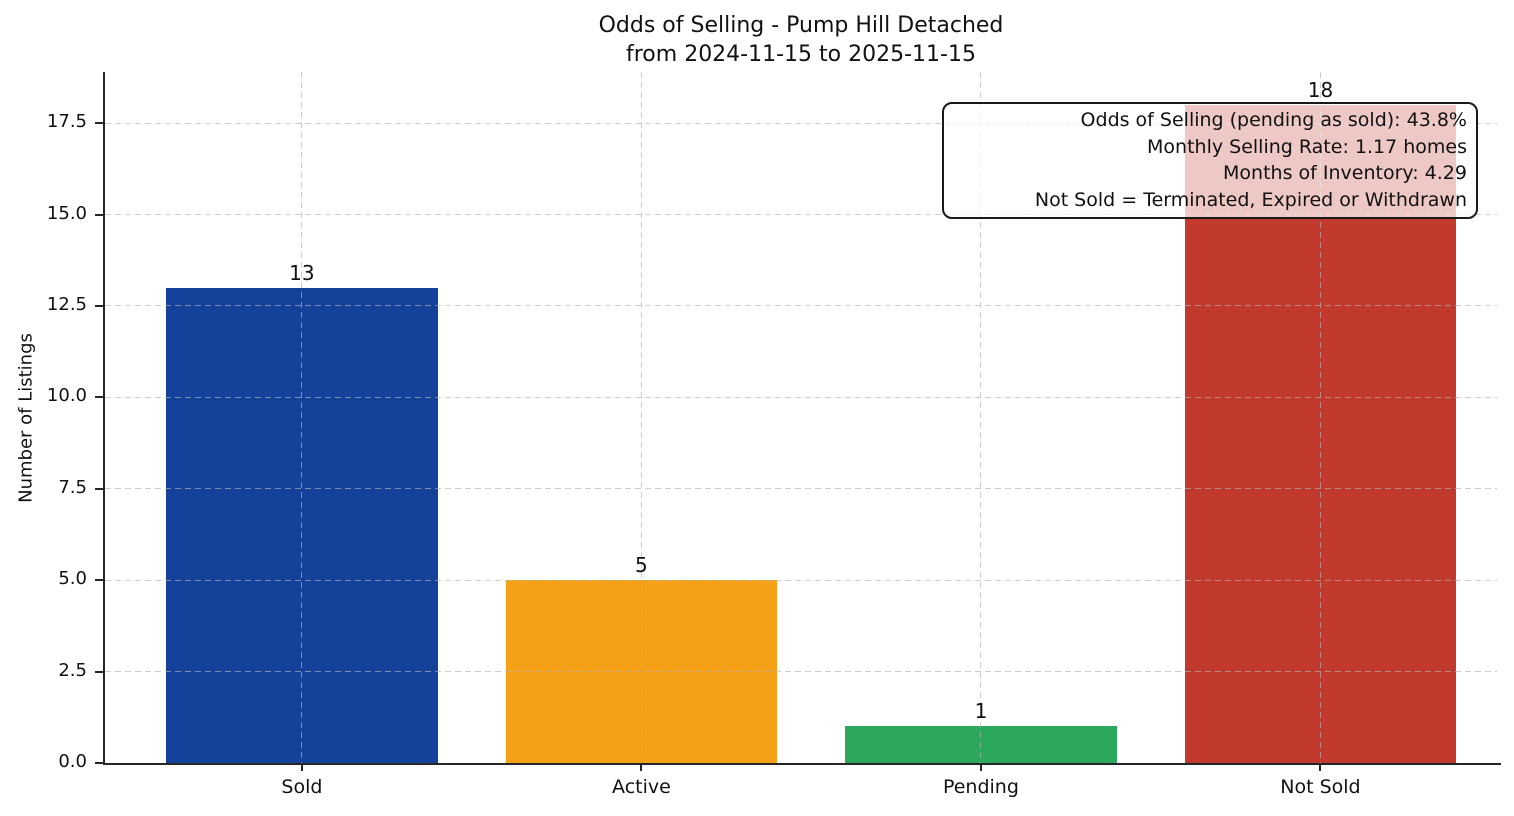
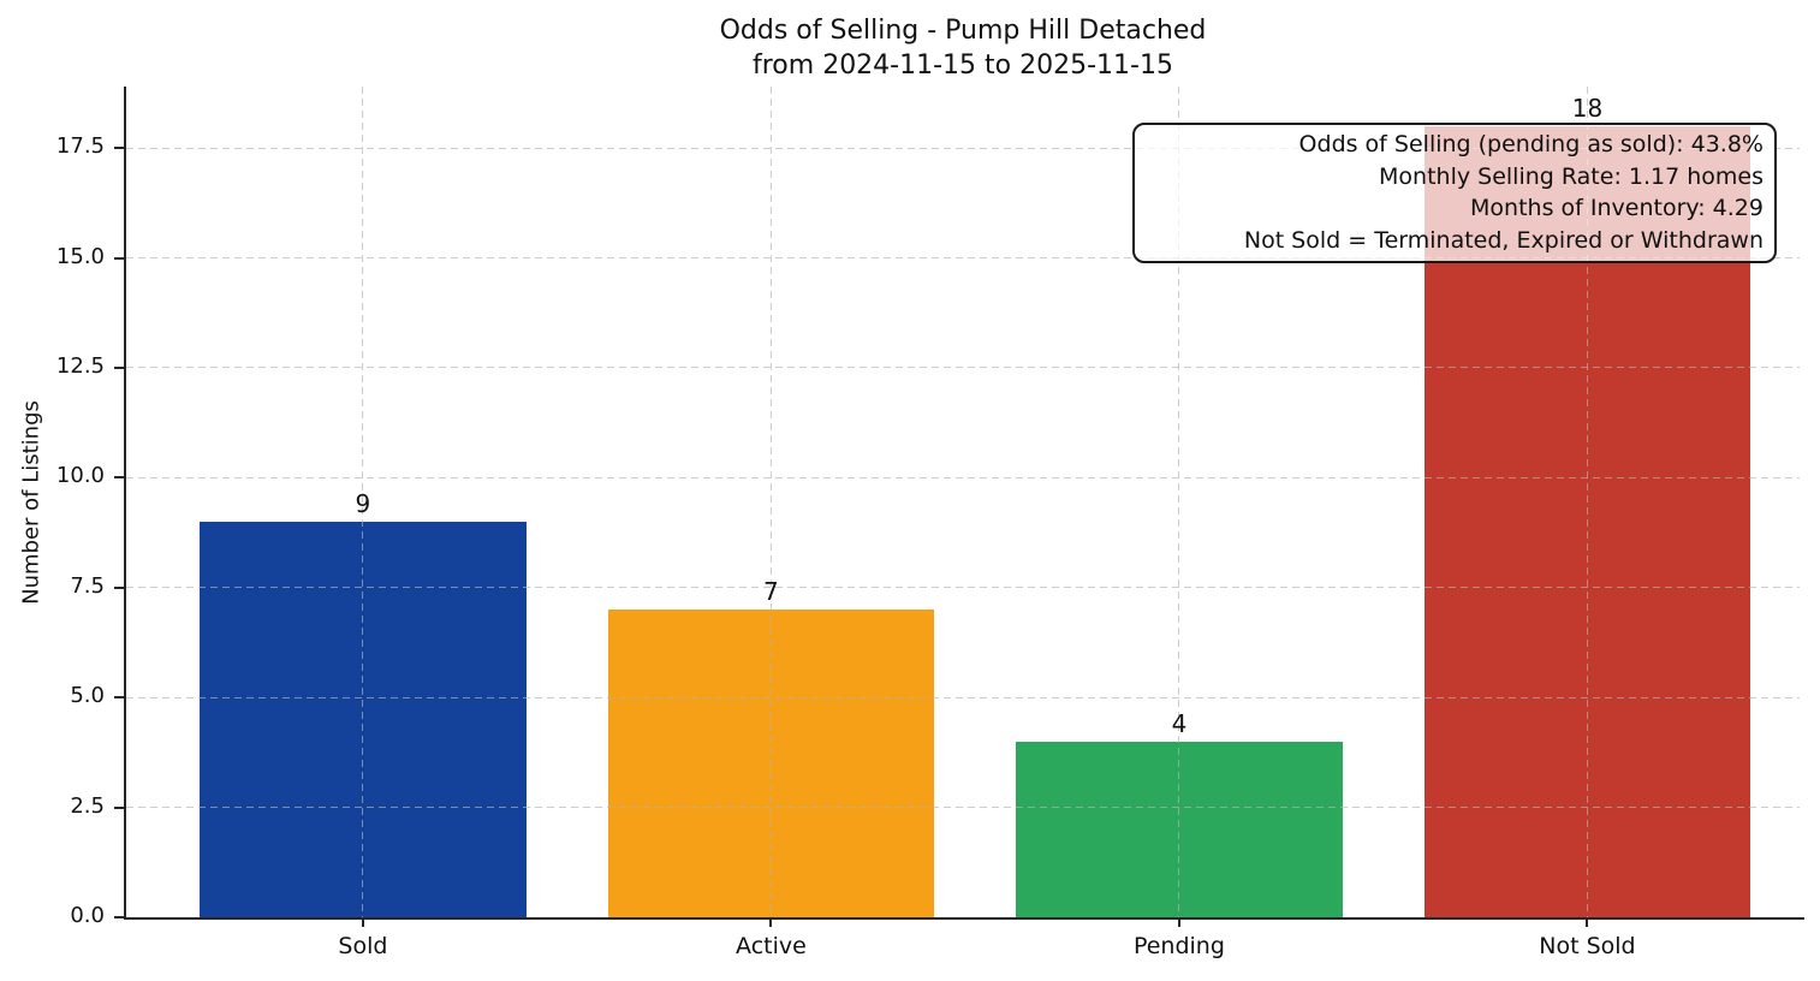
Sold: 13 -> 9
Active: 5 -> 7
Pending: 1 -> 4
